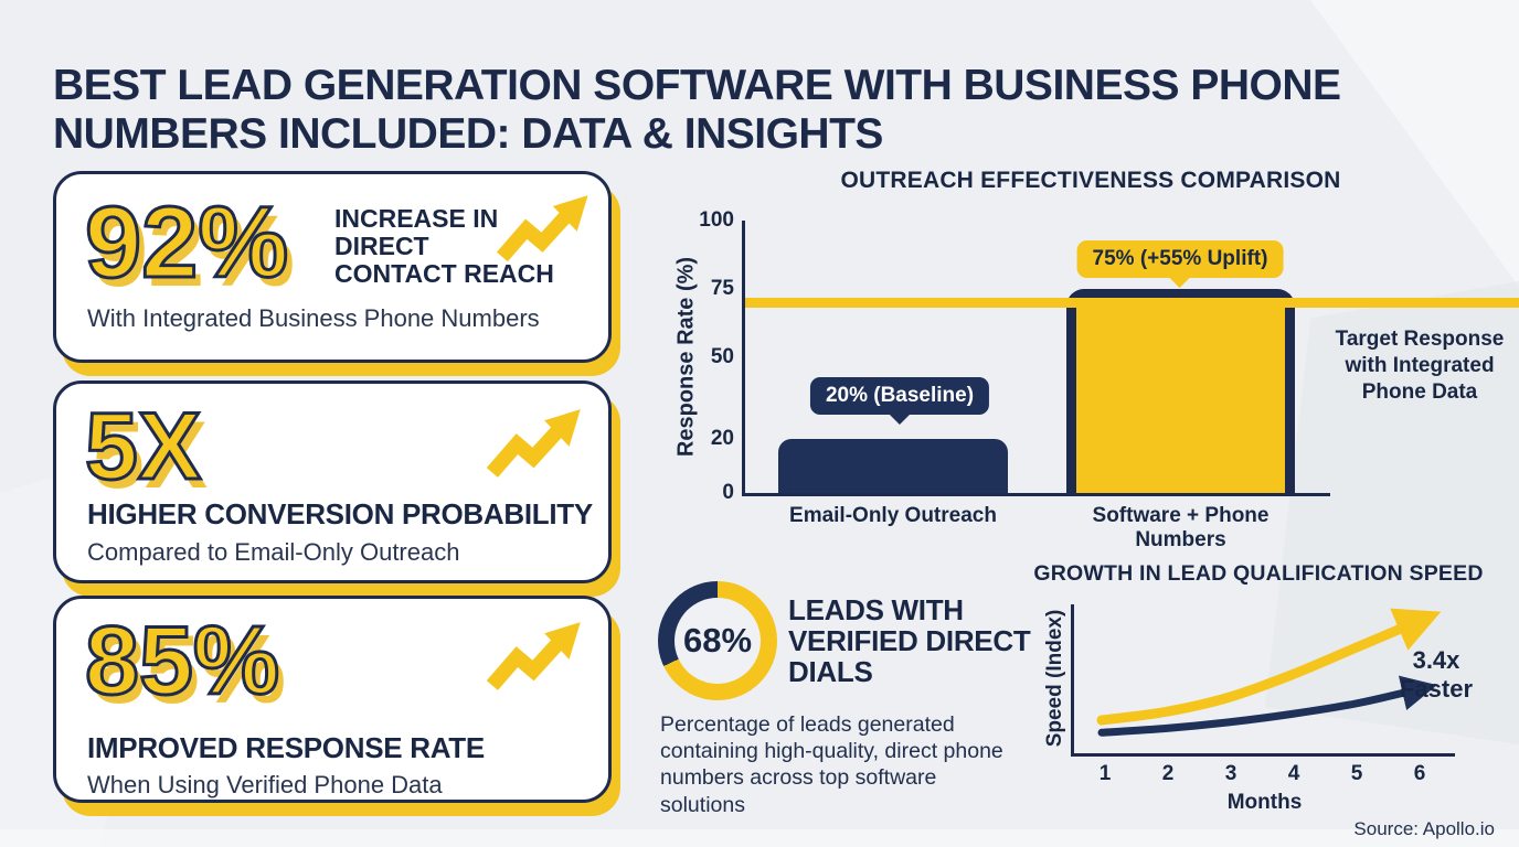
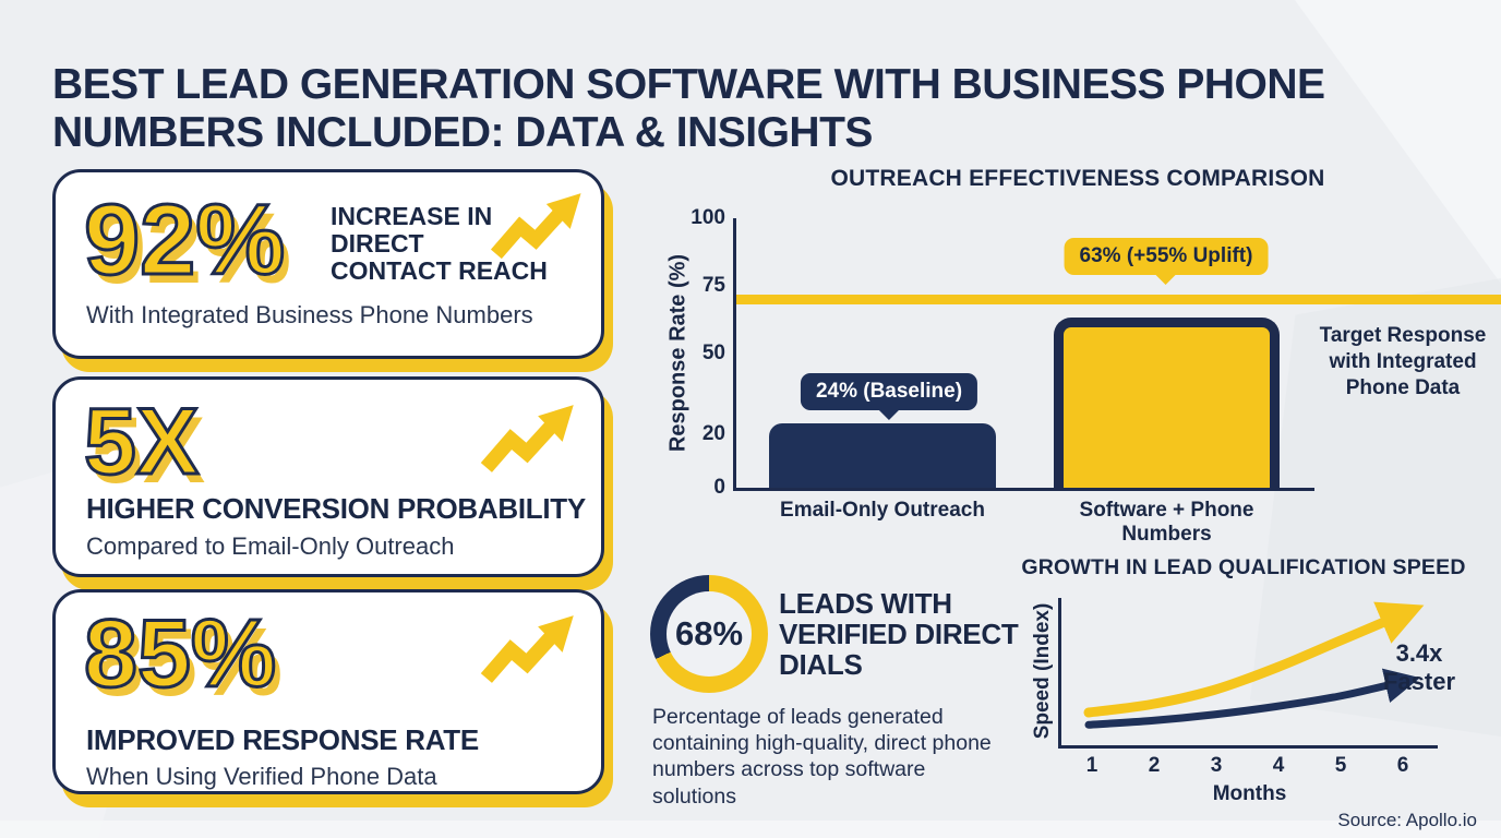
OUTREACH EFFECTIVENESS COMPARISON/Email-Only Outreach: 20% -> 24%
OUTREACH EFFECTIVENESS COMPARISON/Software + Phone Numbers: 75% -> 63%
